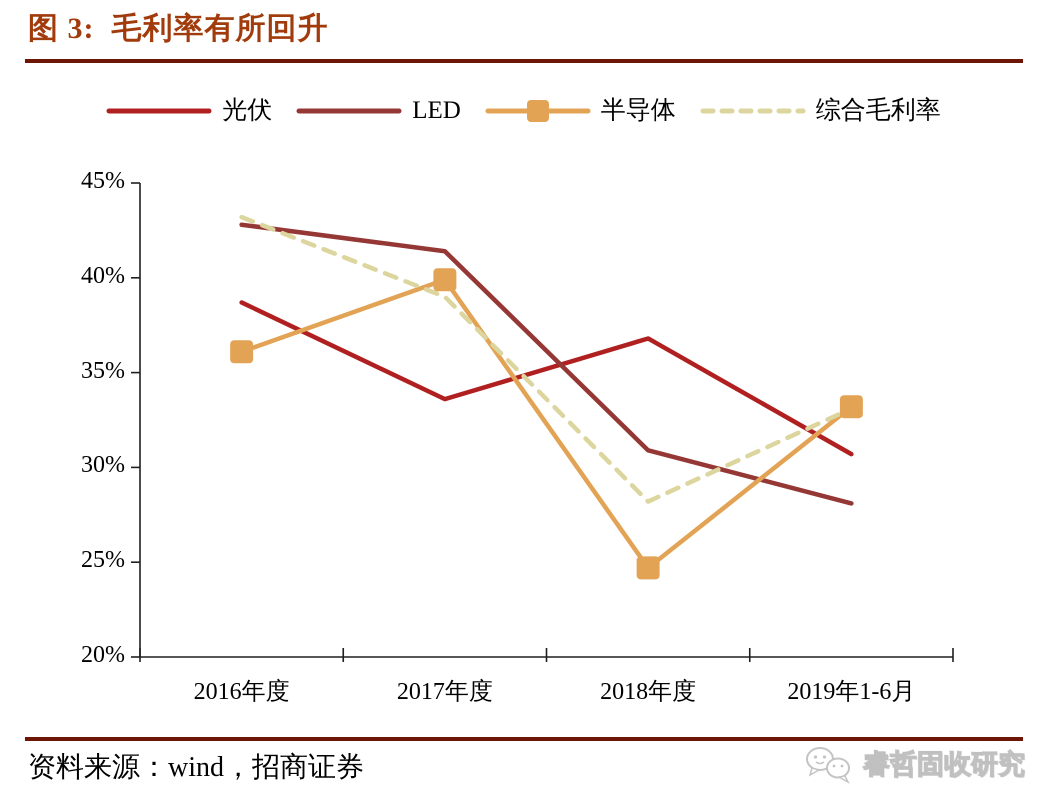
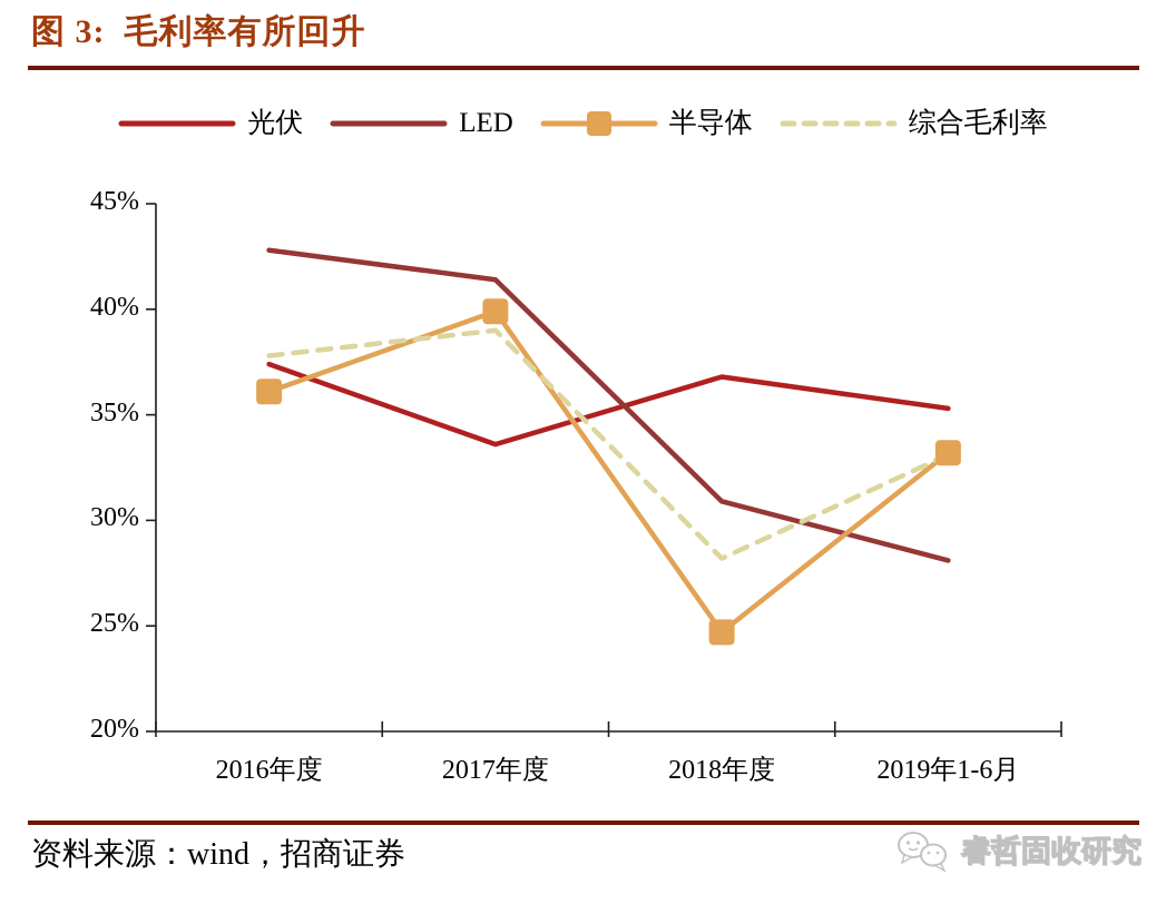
光伏/2016年度: 38.7% -> 37.4%
综合毛利率/2016年度: 43.2% -> 37.8%
光伏/2019年1-6月: 30.7% -> 35.3%
